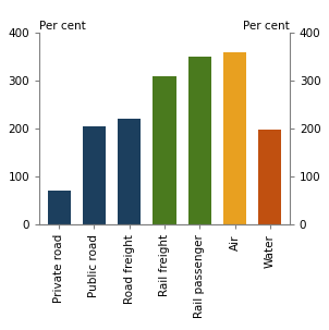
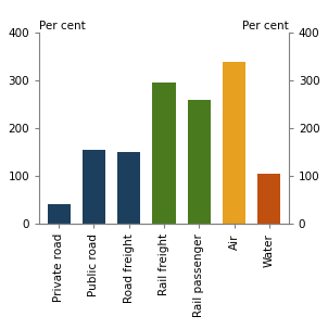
Private road: 70 -> 40
Public road: 205 -> 155
Road freight: 222 -> 150
Rail freight: 310 -> 295
Rail passenger: 350 -> 260
Air: 360 -> 340
Water: 198 -> 105
